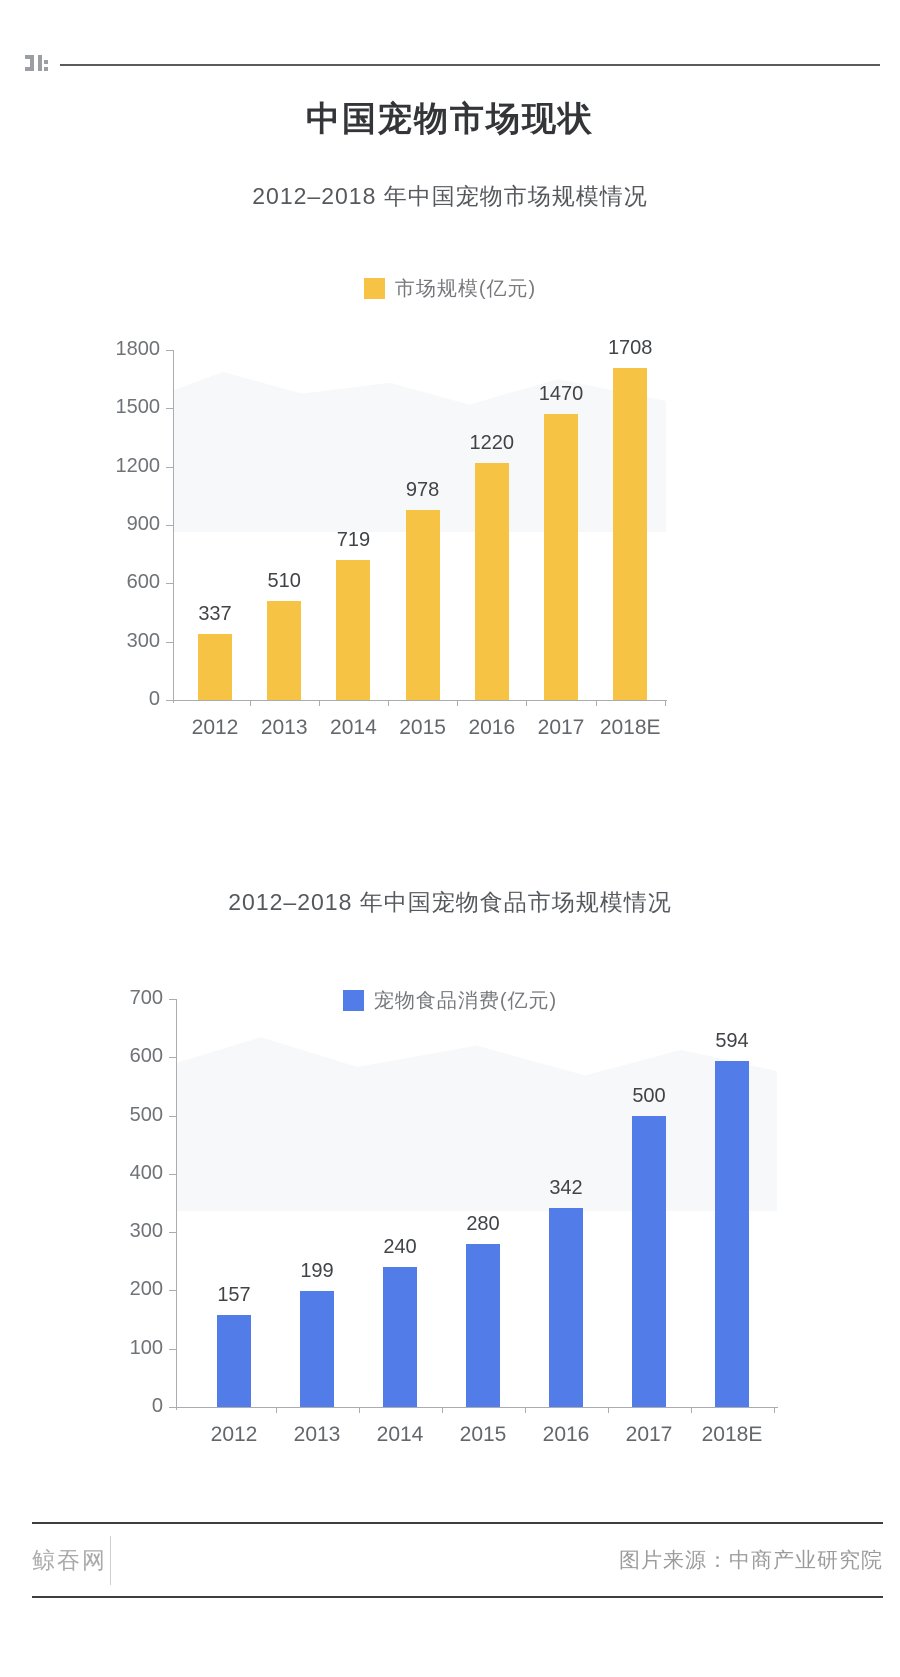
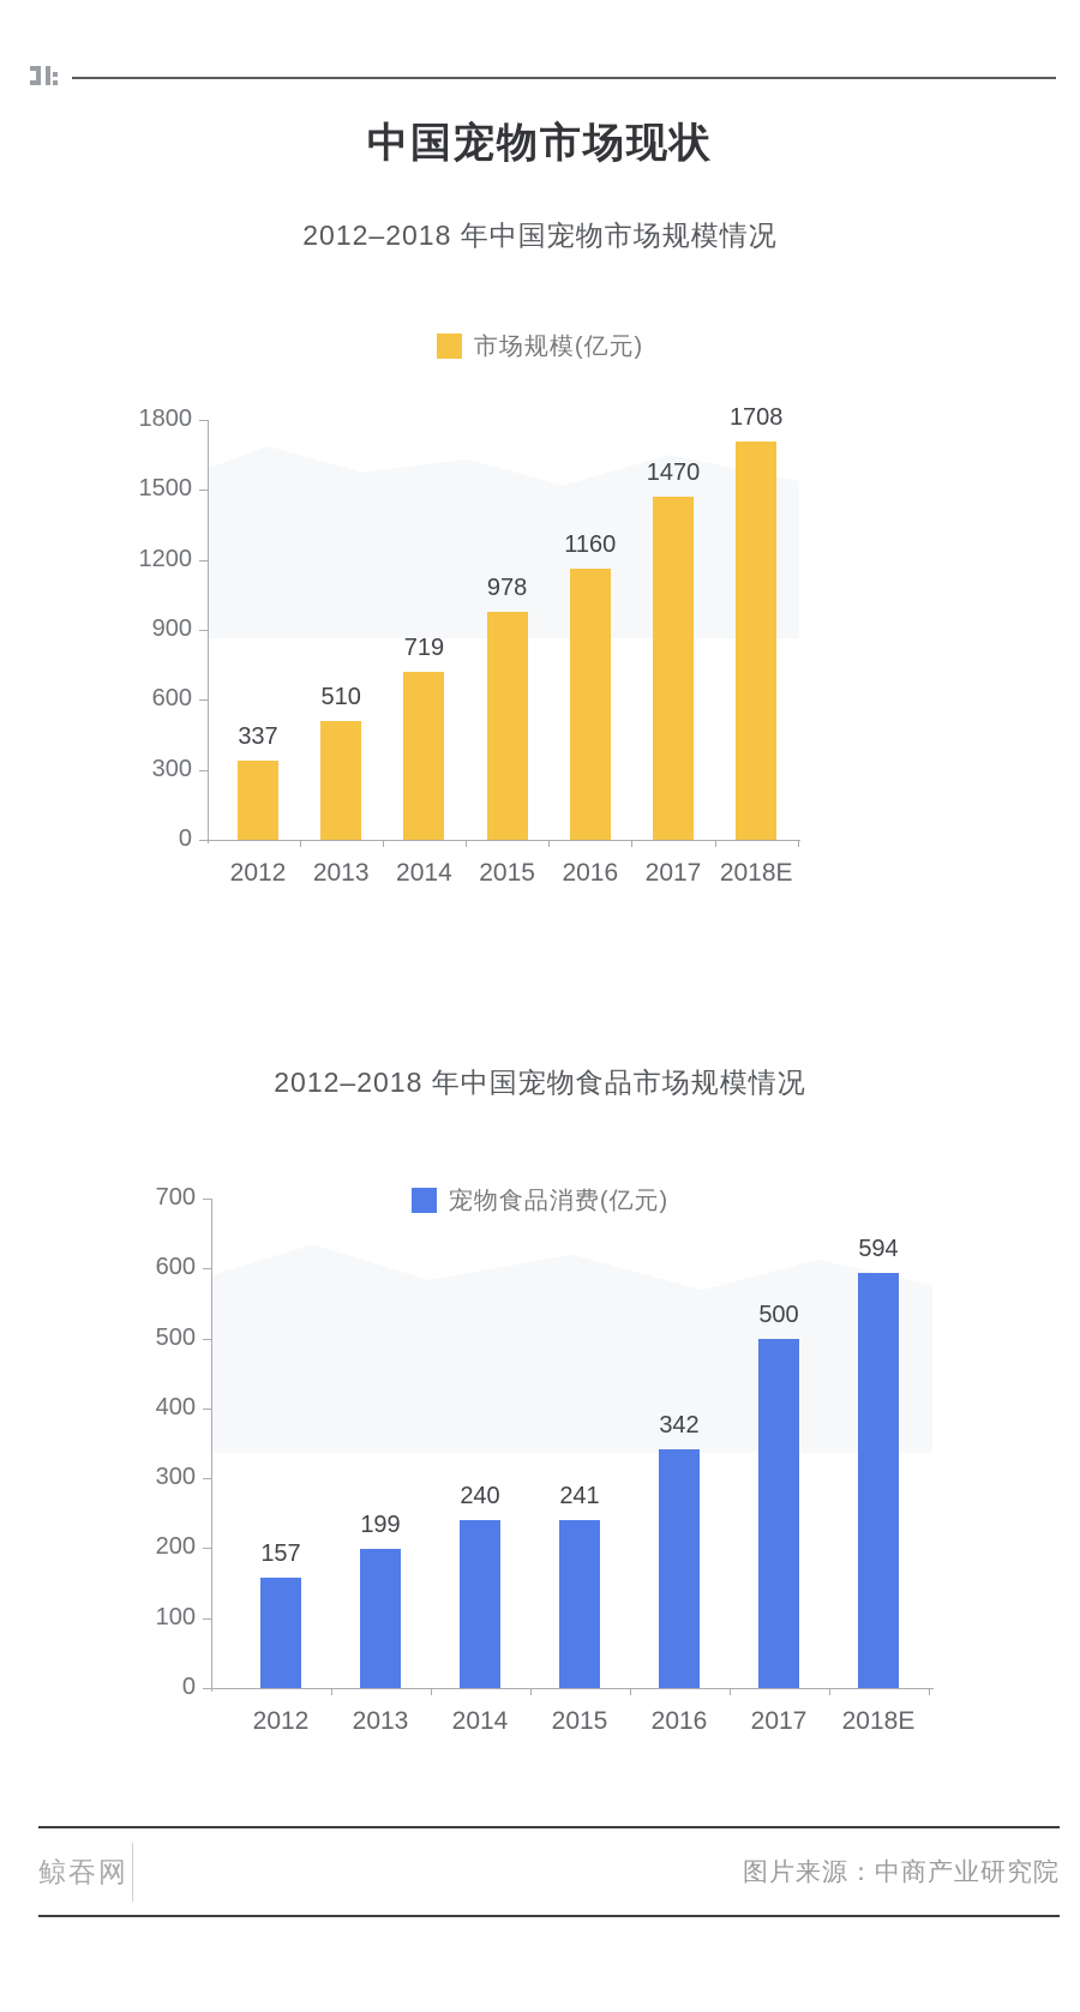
2012–2018 年中国宠物市场规模情况/2016: 1220 -> 1160
2012–2018 年中国宠物食品市场规模情况/2015: 280 -> 241
